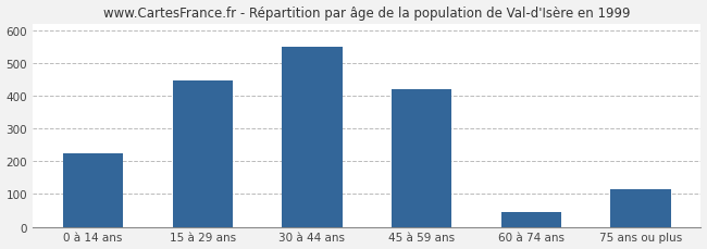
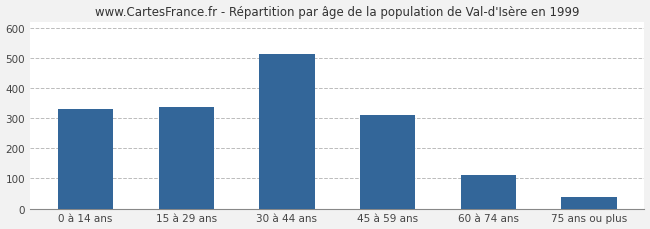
0 à 14 ans: 225 -> 329
15 à 29 ans: 445 -> 336
30 à 44 ans: 550 -> 512
45 à 59 ans: 420 -> 309
60 à 74 ans: 45 -> 111
75 ans ou plus: 115 -> 40
